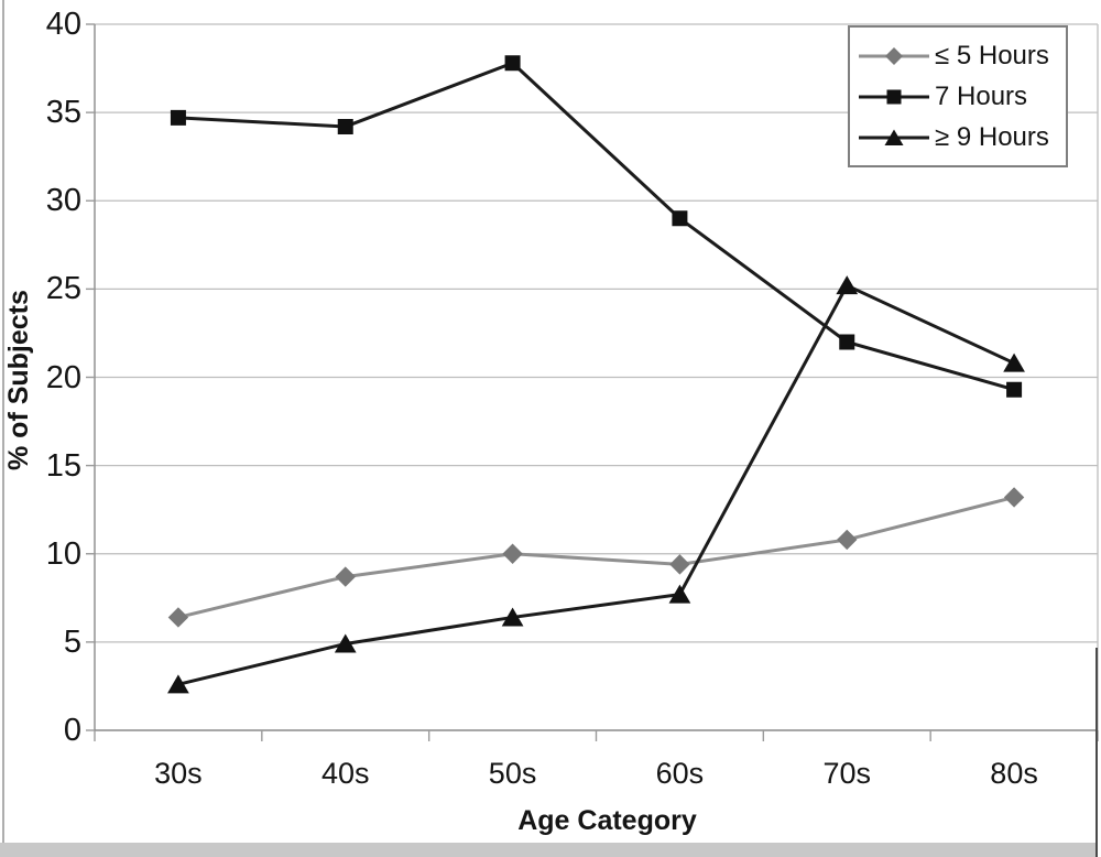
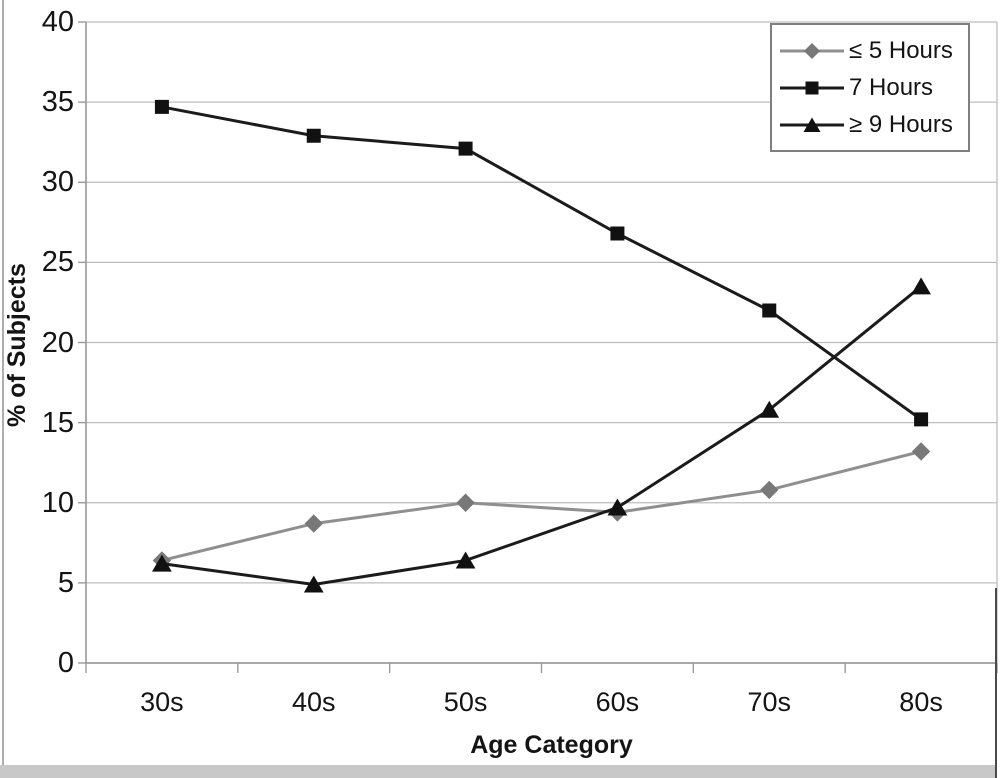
≥ 9 Hours/30s: 2.6 -> 6.2
7 Hours/40s: 34.2 -> 32.9
7 Hours/50s: 37.8 -> 32.1
7 Hours/60s: 29.0 -> 26.8
≥ 9 Hours/60s: 7.7 -> 9.7
≥ 9 Hours/70s: 25.2 -> 15.8
7 Hours/80s: 19.3 -> 15.2
≥ 9 Hours/80s: 20.8 -> 23.5
